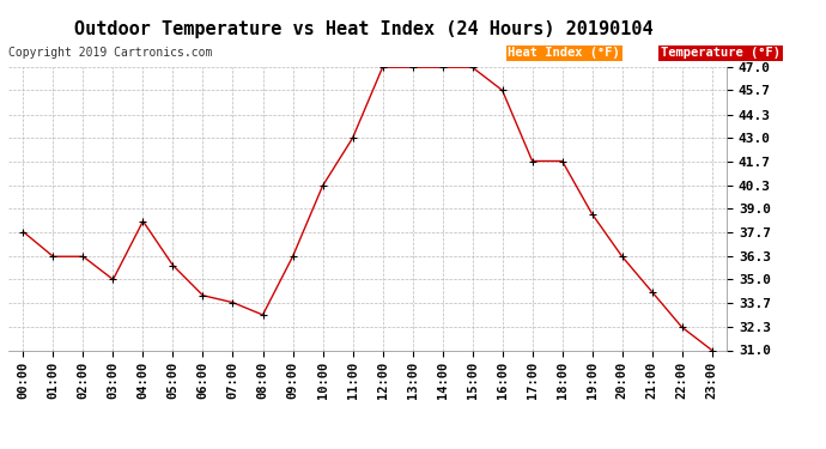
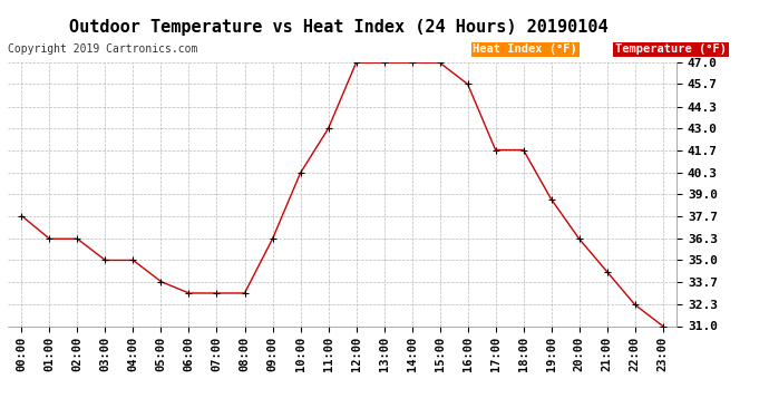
04:00: 38.3 -> 35.0
05:00: 35.8 -> 33.7
06:00: 34.1 -> 33.0
07:00: 33.7 -> 33.0
